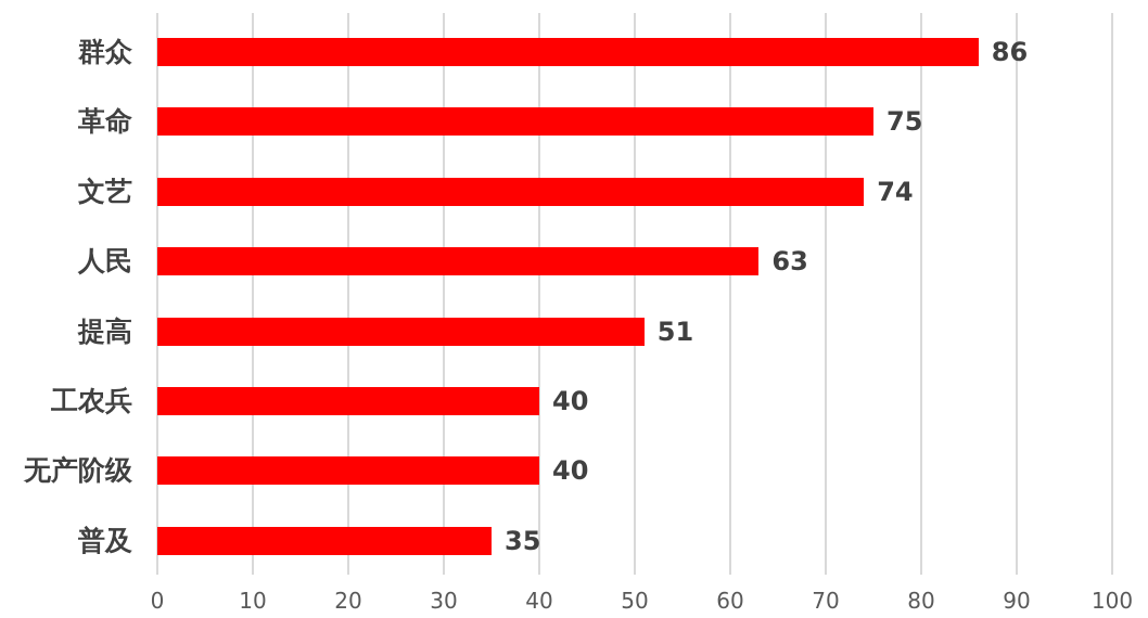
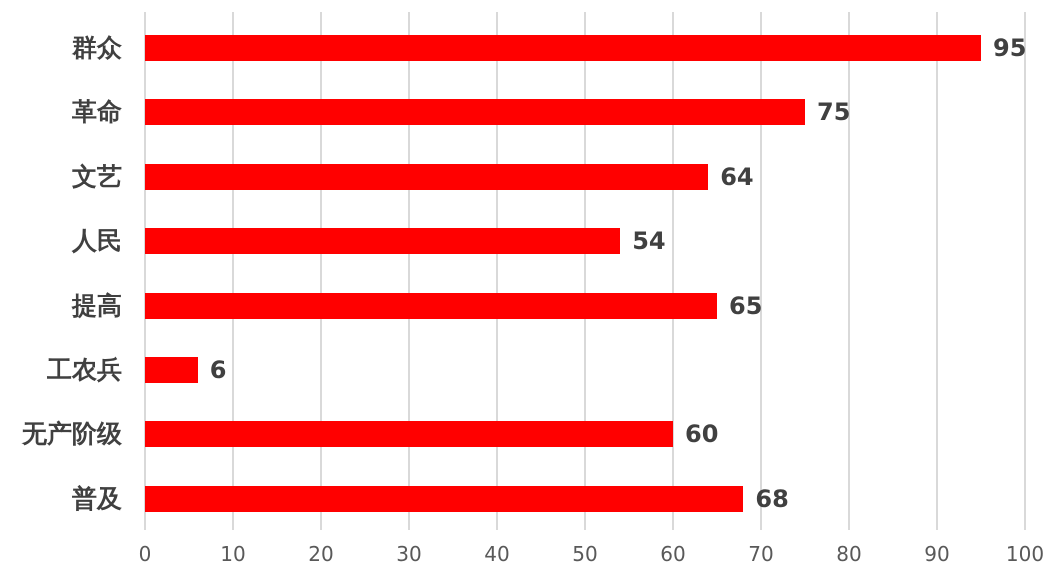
群众: 86 -> 95
文艺: 74 -> 64
人民: 63 -> 54
提高: 51 -> 65
工农兵: 40 -> 6
无产阶级: 40 -> 60
普及: 35 -> 68
